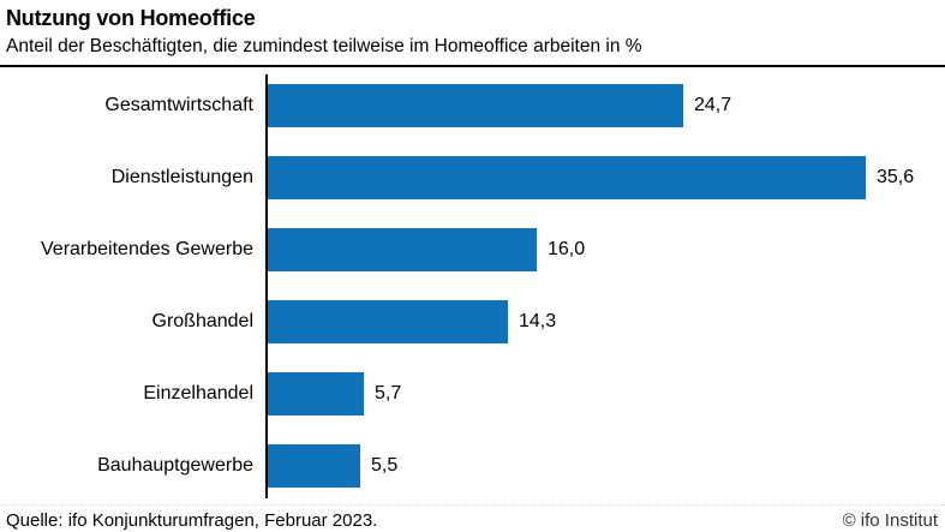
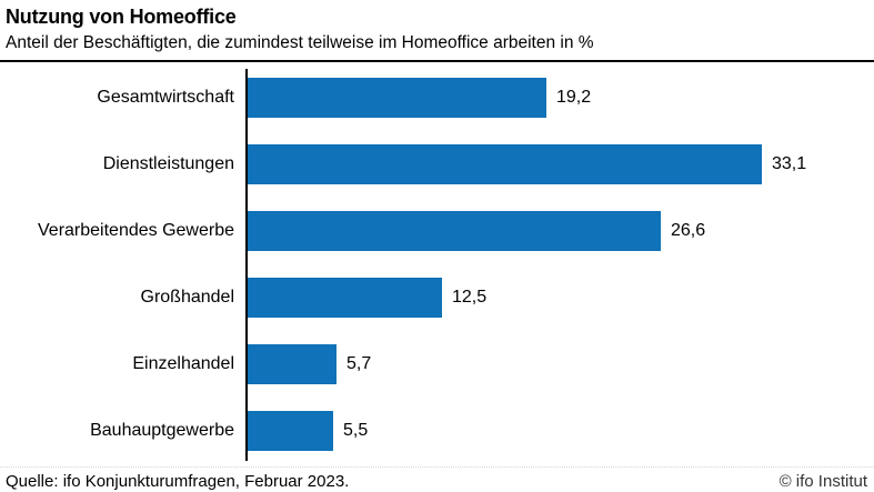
Gesamtwirtschaft: 24,7 -> 19,2
Dienstleistungen: 35,6 -> 33,1
Verarbeitendes Gewerbe: 16,0 -> 26,6
Großhandel: 14,3 -> 12,5
